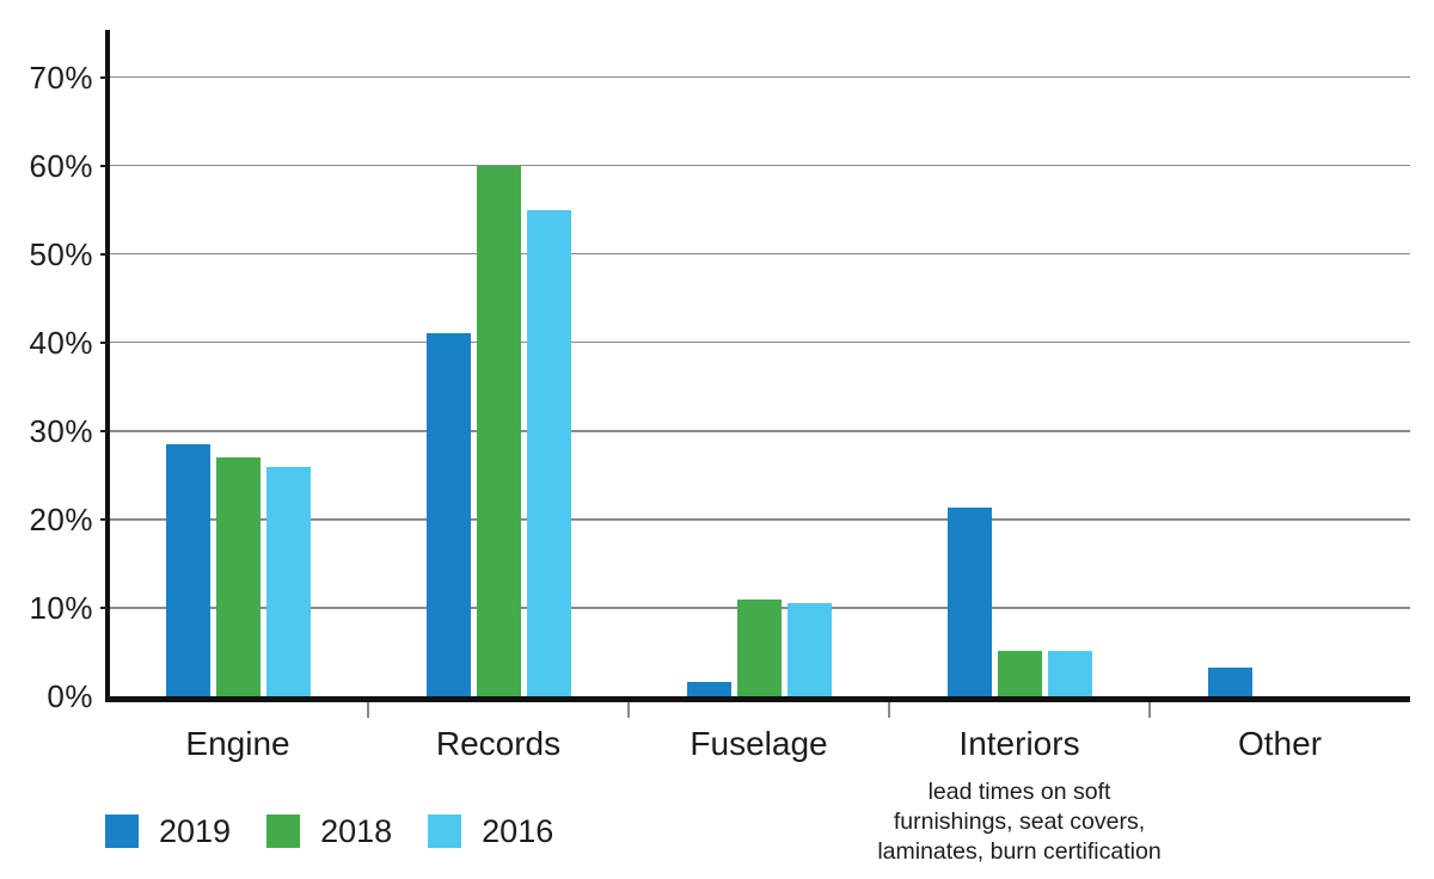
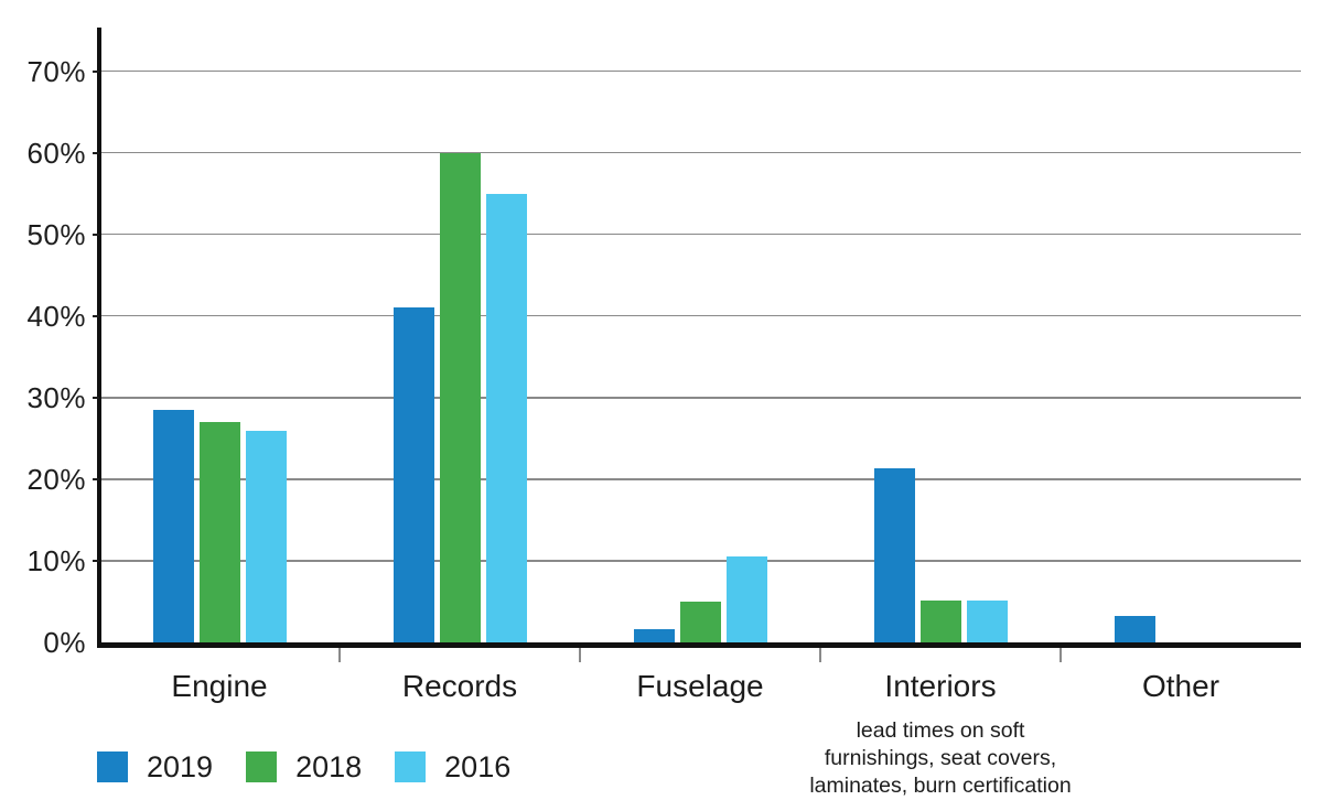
2018/Fuselage: 11% -> 5%
